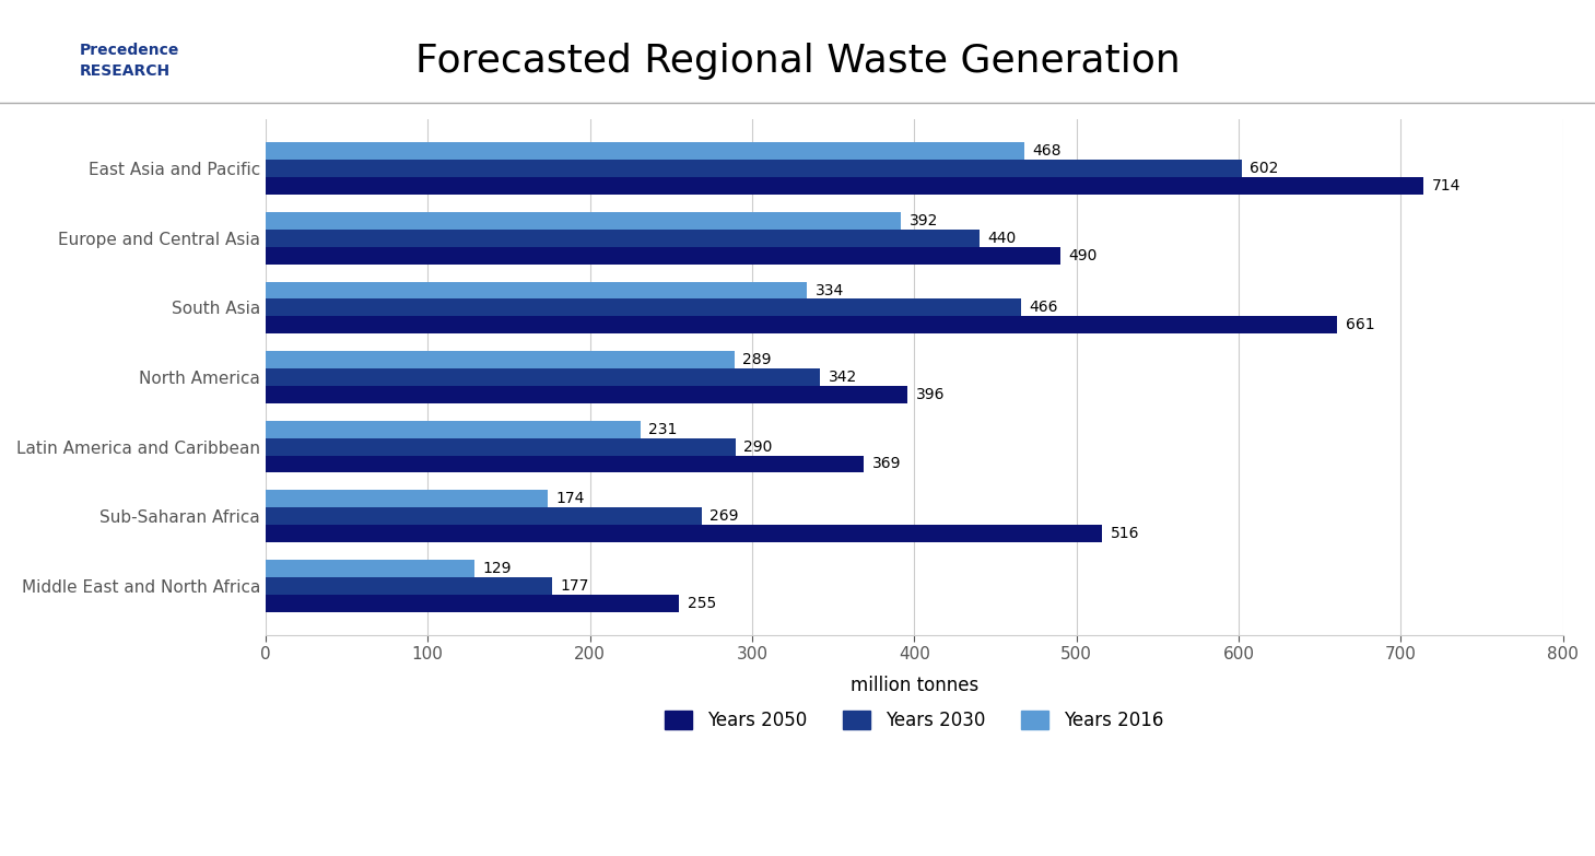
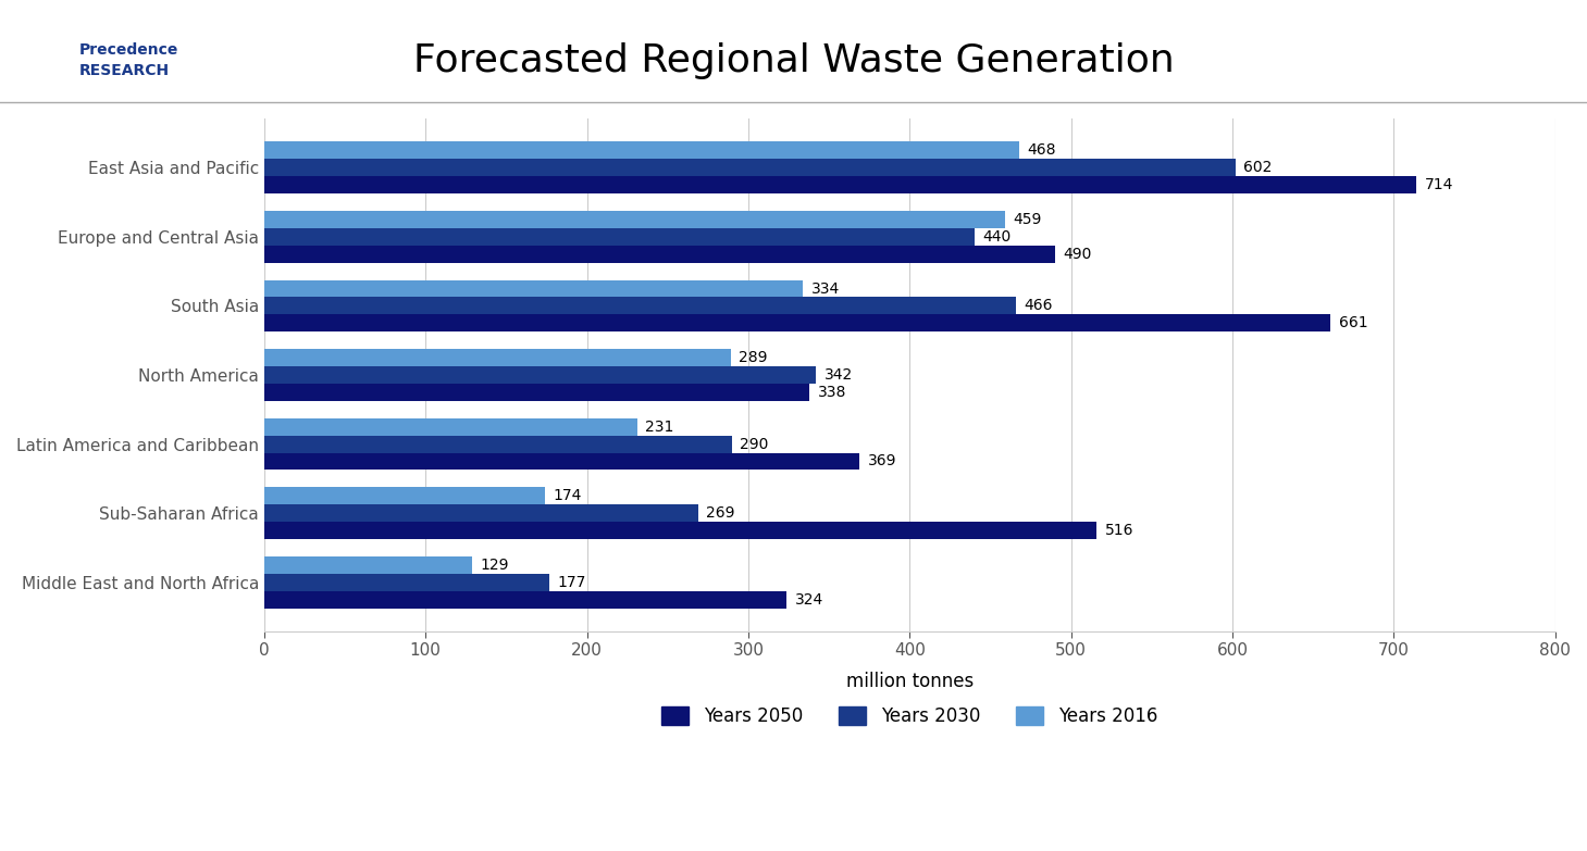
Years 2016/Europe and Central Asia: 392 -> 459
Years 2050/North America: 396 -> 338
Years 2050/Middle East and North Africa: 255 -> 324
